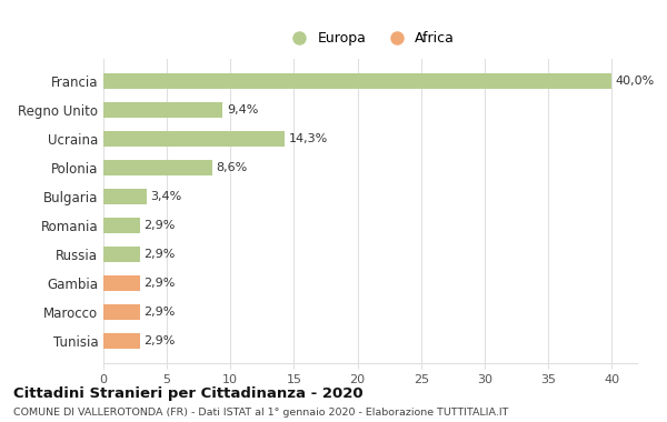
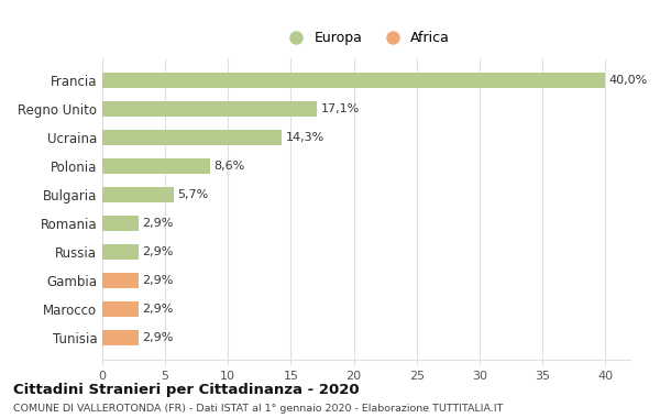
Regno Unito: 9,4% -> 17,1%
Bulgaria: 3,4% -> 5,7%
